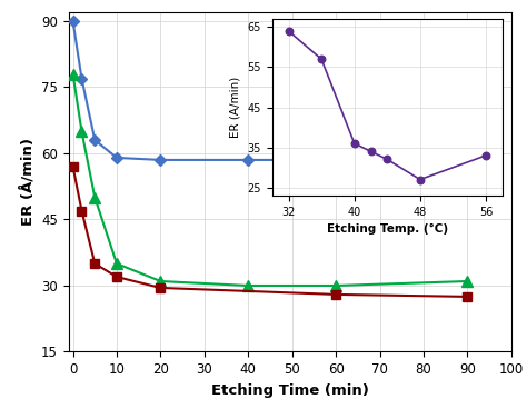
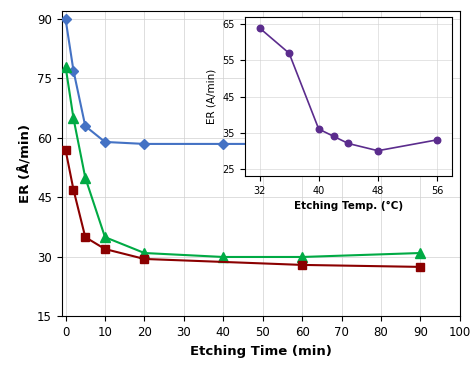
48: 27 -> 30
